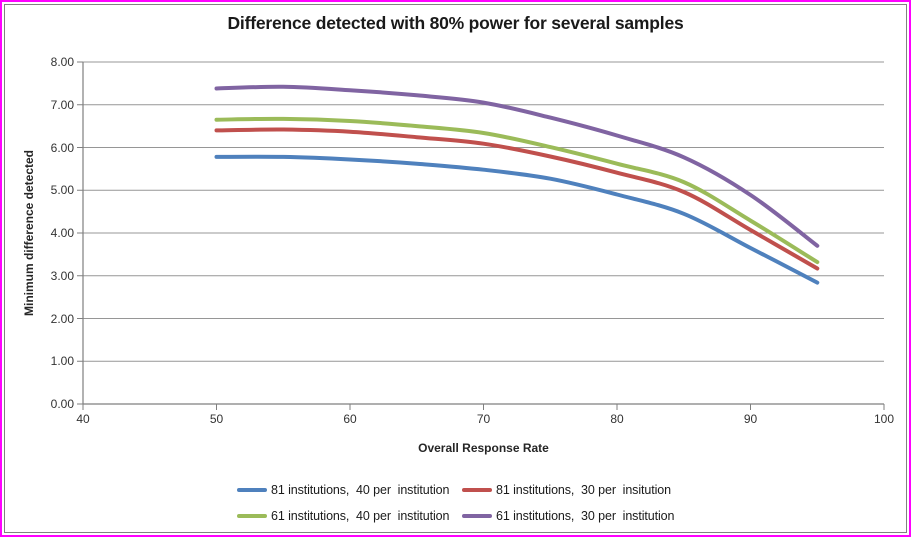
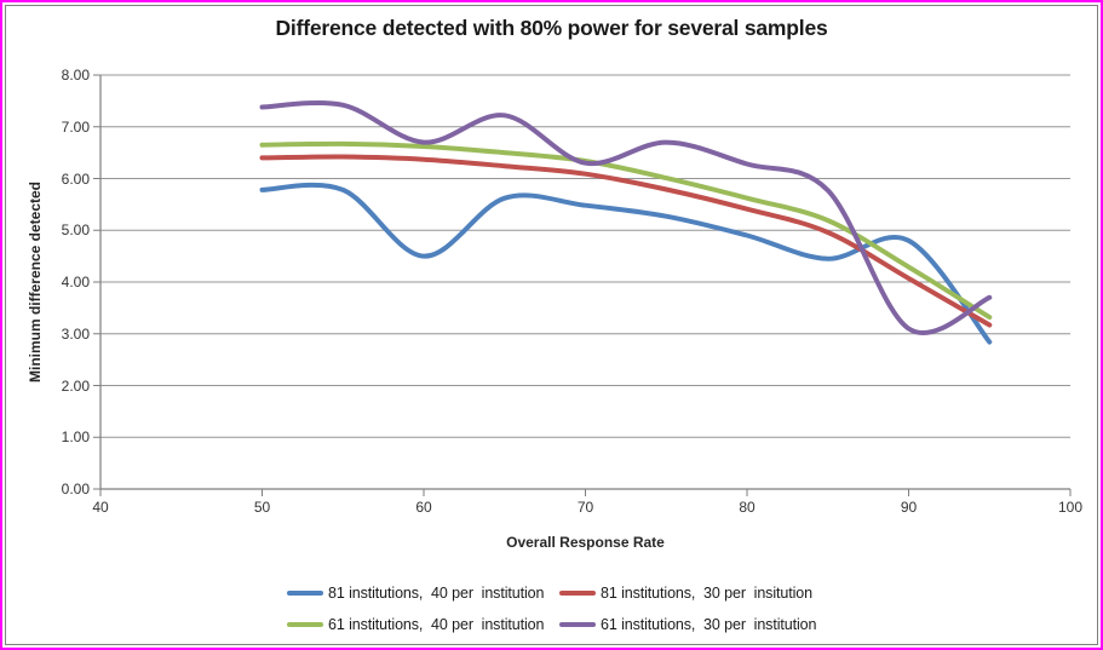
81 institutions, 40 per institution/60: 5.7 -> 4.5
61 institutions, 30 per institution/60: 7.3 -> 6.7
61 institutions, 30 per institution/70: 7.0 -> 6.3
81 institutions, 40 per institution/90: 3.6 -> 4.8
61 institutions, 30 per institution/90: 4.9 -> 3.1
